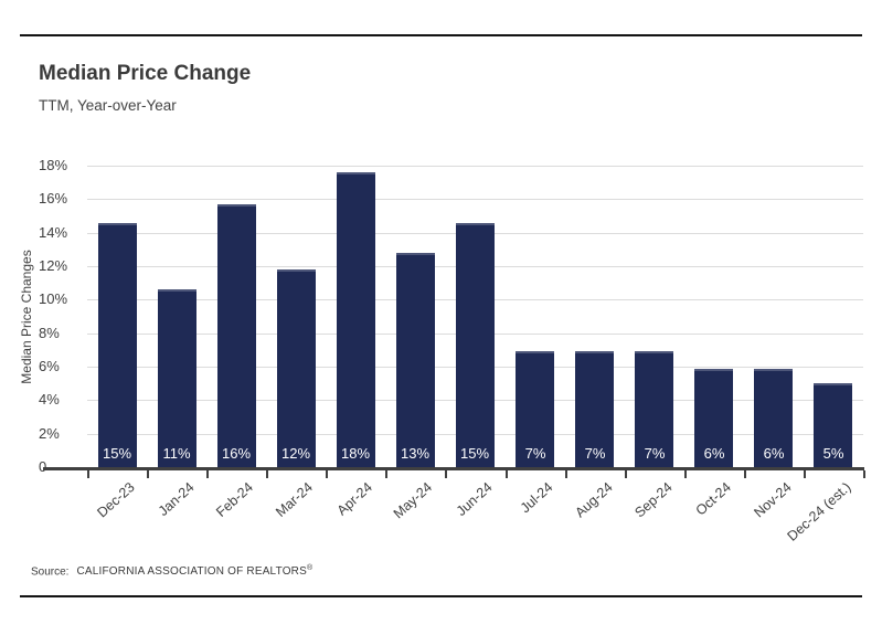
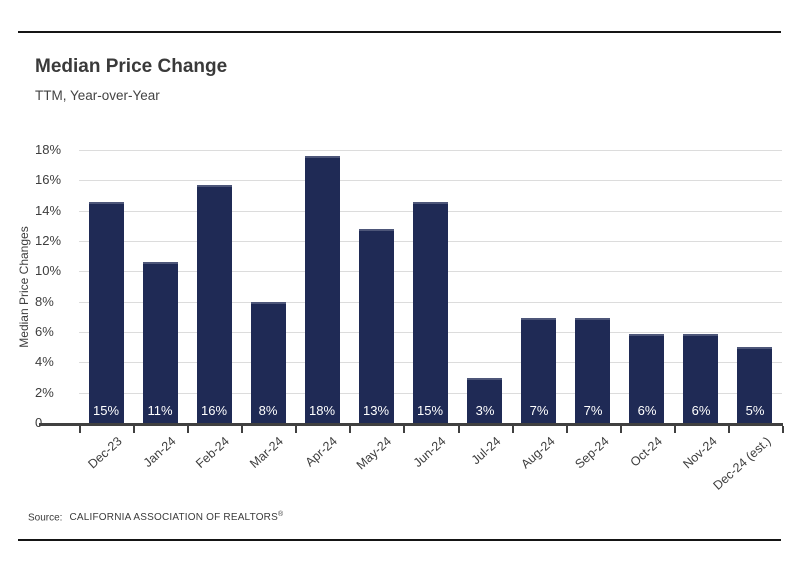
Mar-24: 12% -> 8%
Jul-24: 7% -> 3%
